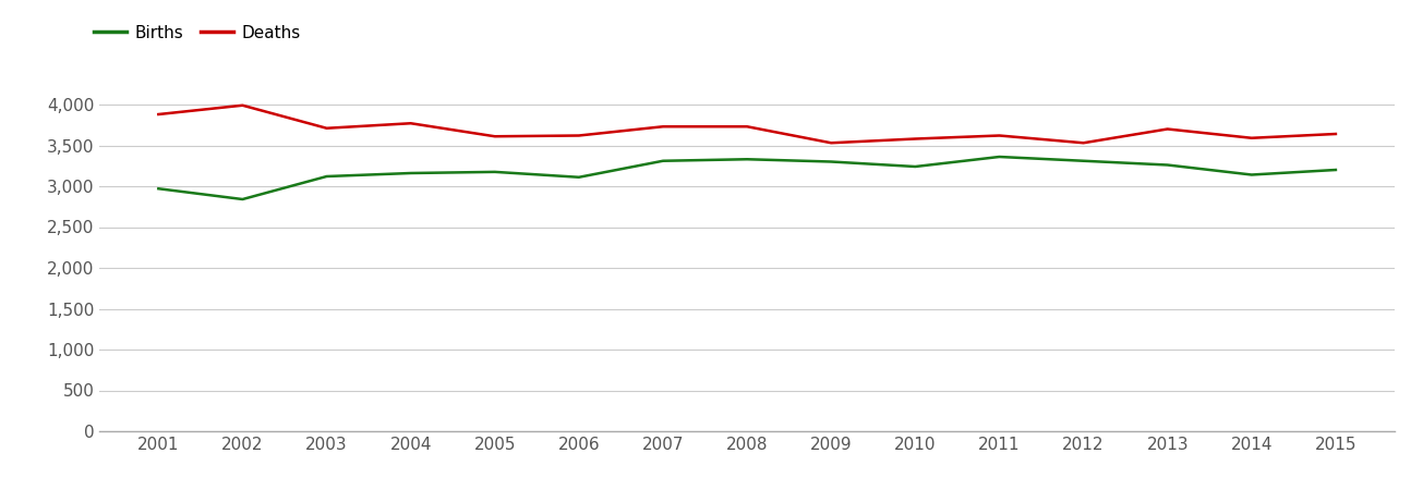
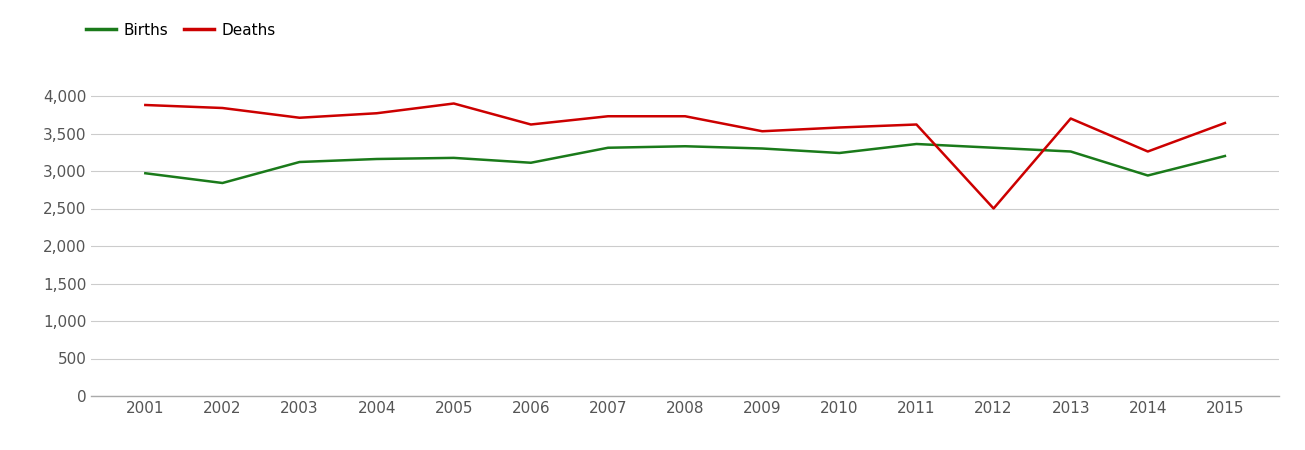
Deaths/2002: 3,990 -> 3,840
Deaths/2005: 3,610 -> 3,900
Deaths/2012: 3,530 -> 2,500
Births/2014: 3,140 -> 2,940
Deaths/2014: 3,590 -> 3,260
